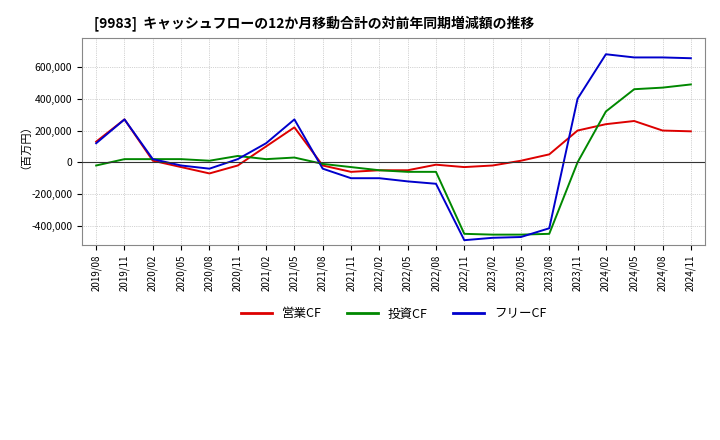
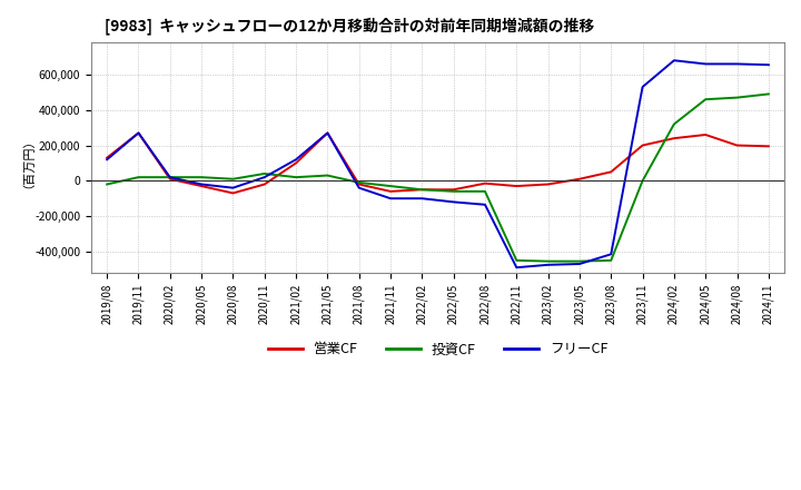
営業CF/2021/05: 220,000 -> 270,000
フリーCF/2023/11: 400,000 -> 530,000
